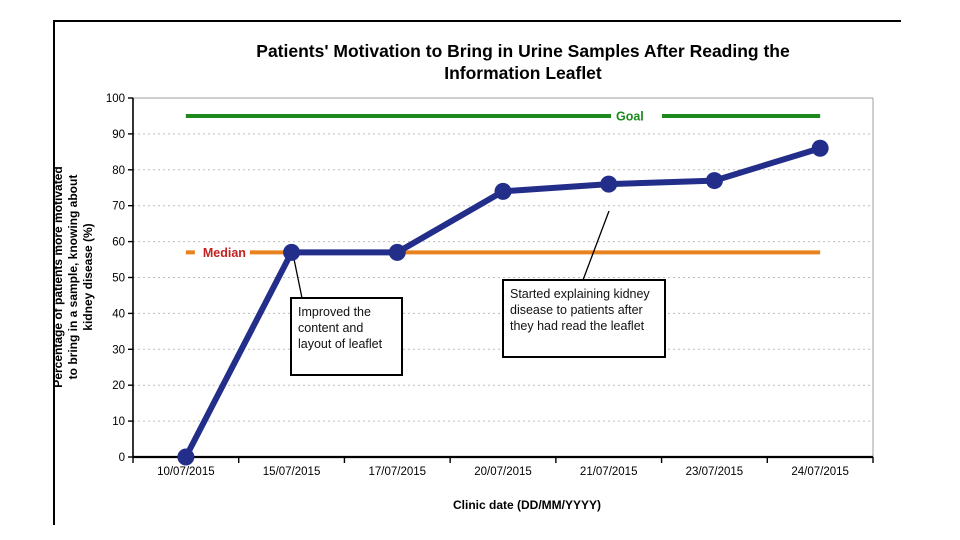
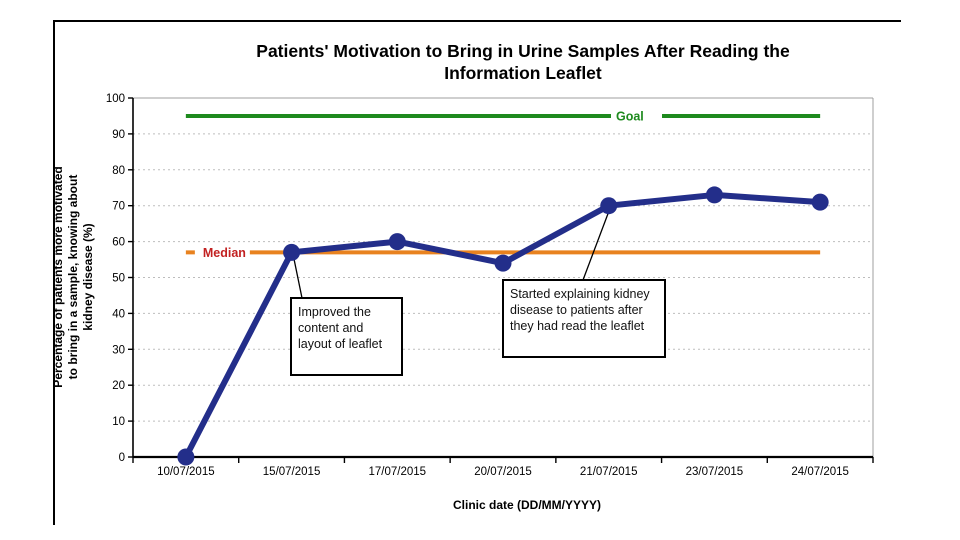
17/07/2015: 57 -> 60
20/07/2015: 74 -> 54
21/07/2015: 76 -> 70
23/07/2015: 77 -> 73
24/07/2015: 86 -> 71
